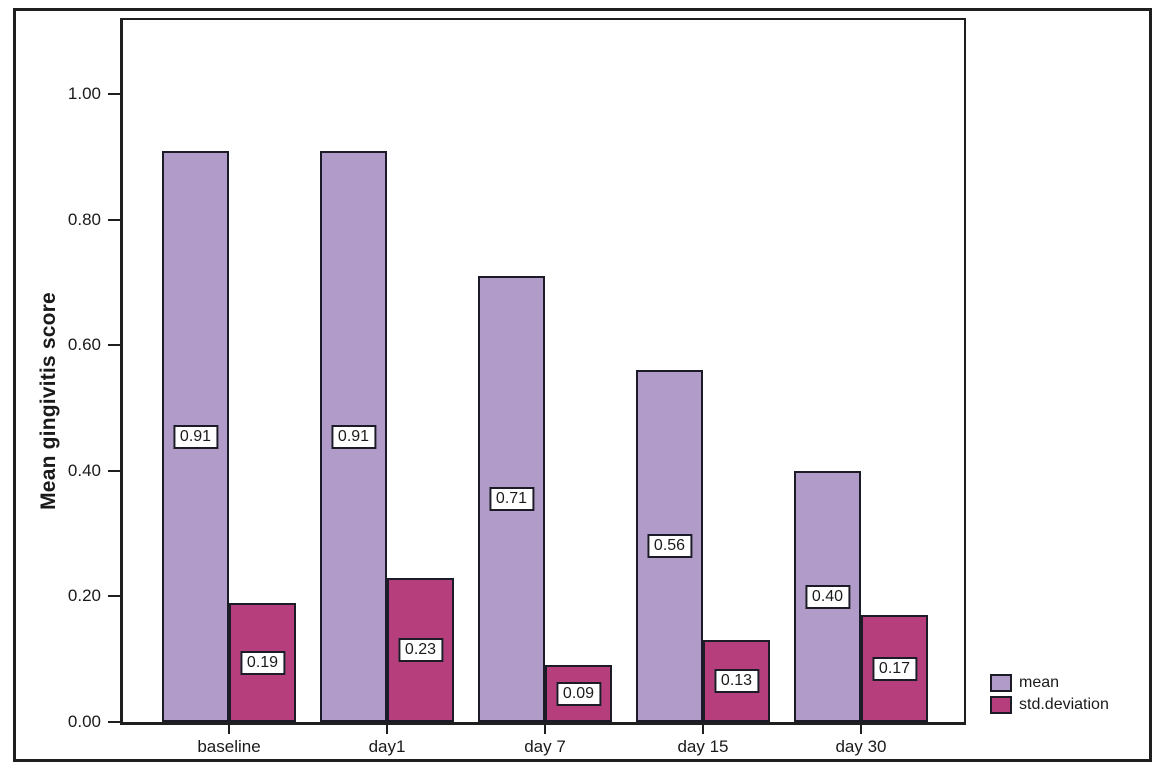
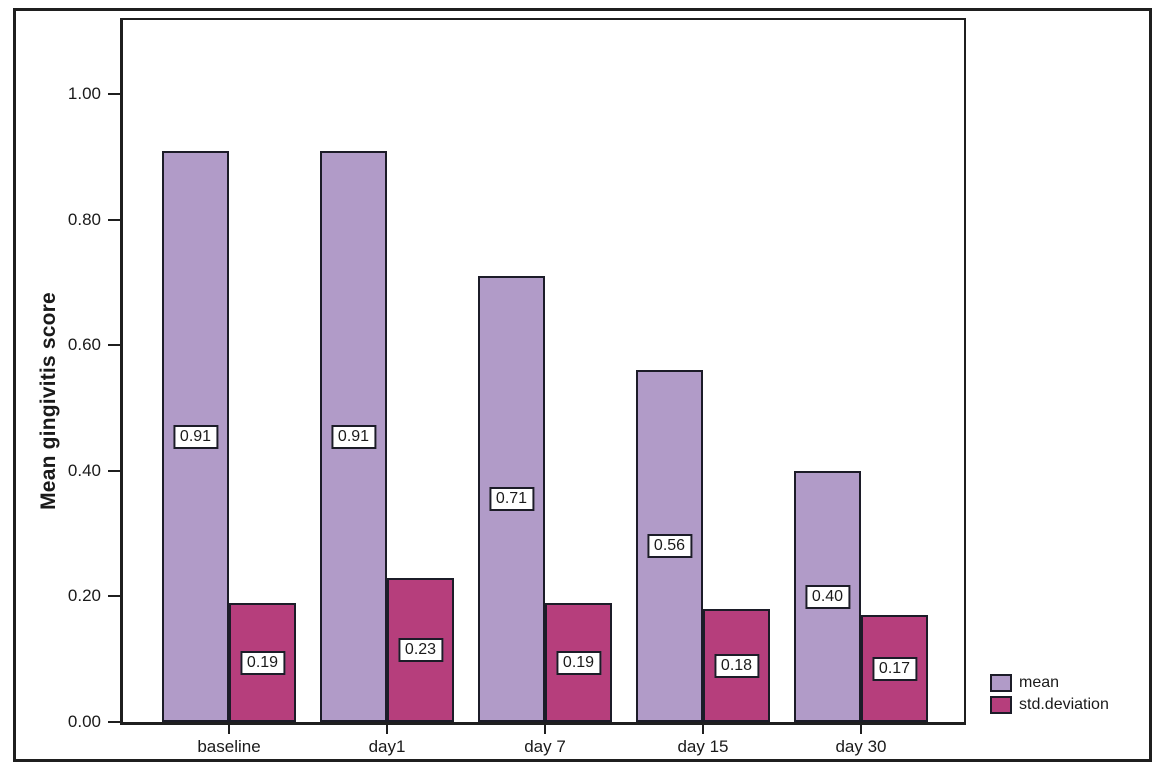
std.deviation/day 7: 0.09 -> 0.19
std.deviation/day 15: 0.13 -> 0.18
